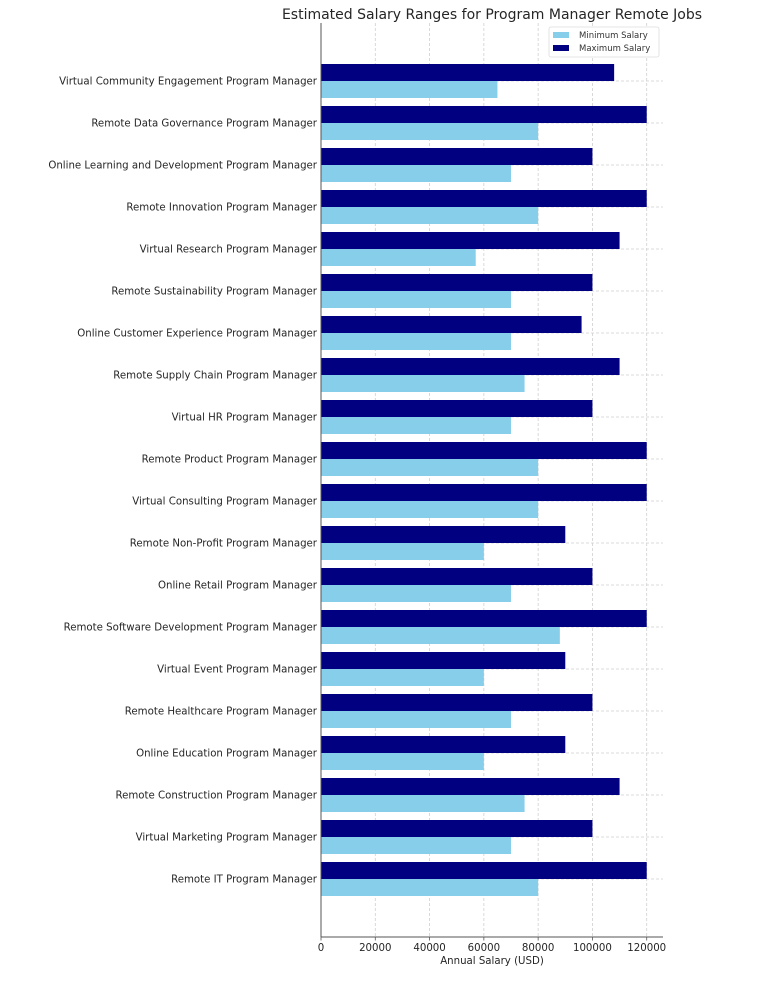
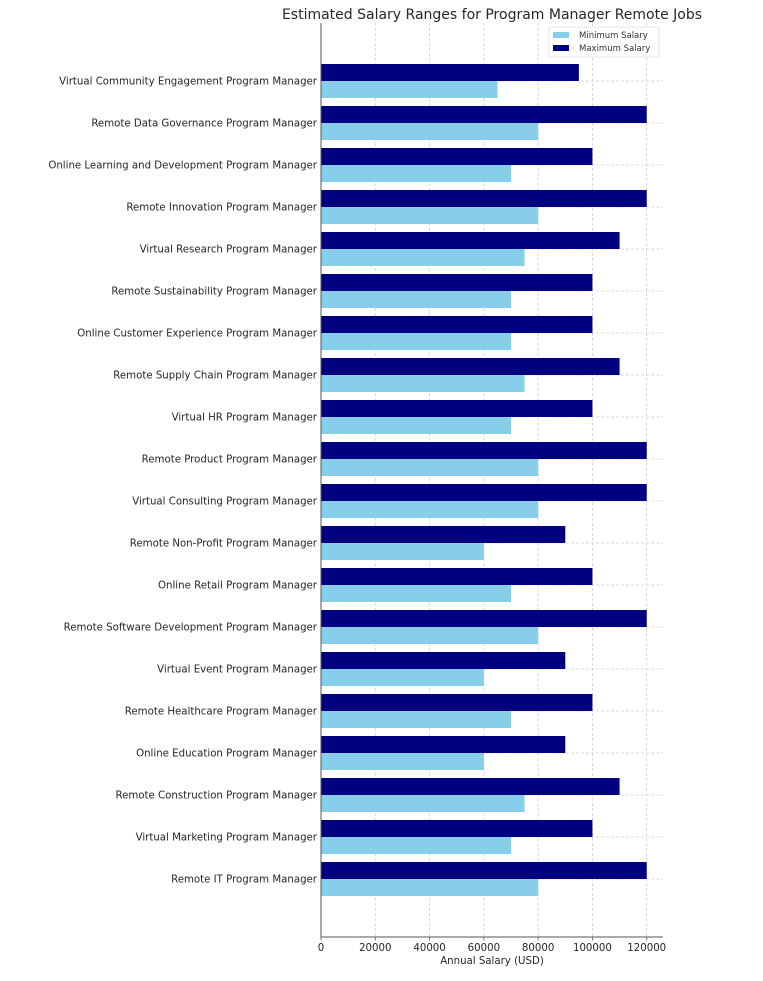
Minimum Salary/Remote Software Development Program Manager: 88000 -> 80000
Maximum Salary/Online Customer Experience Program Manager: 96000 -> 100000
Minimum Salary/Virtual Research Program Manager: 57000 -> 75000
Maximum Salary/Virtual Community Engagement Program Manager: 108000 -> 95000
